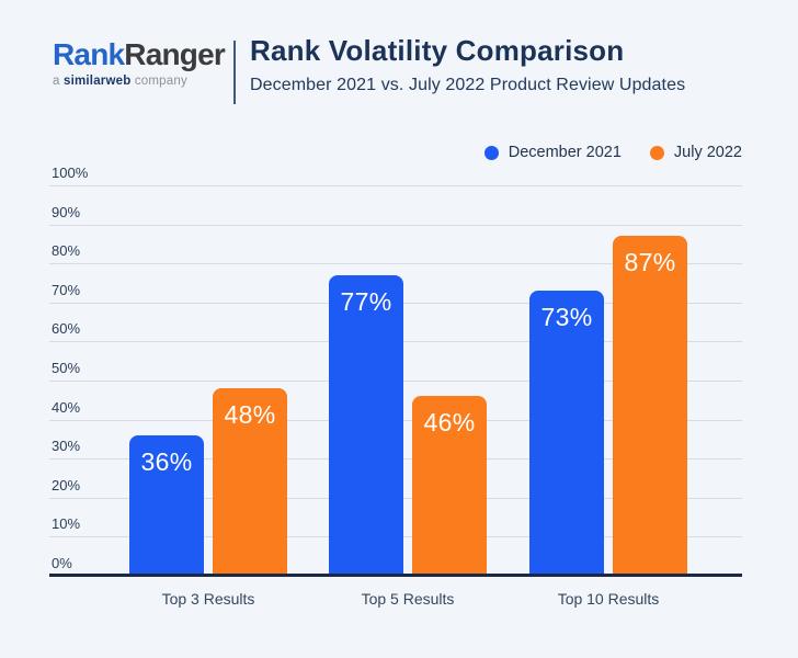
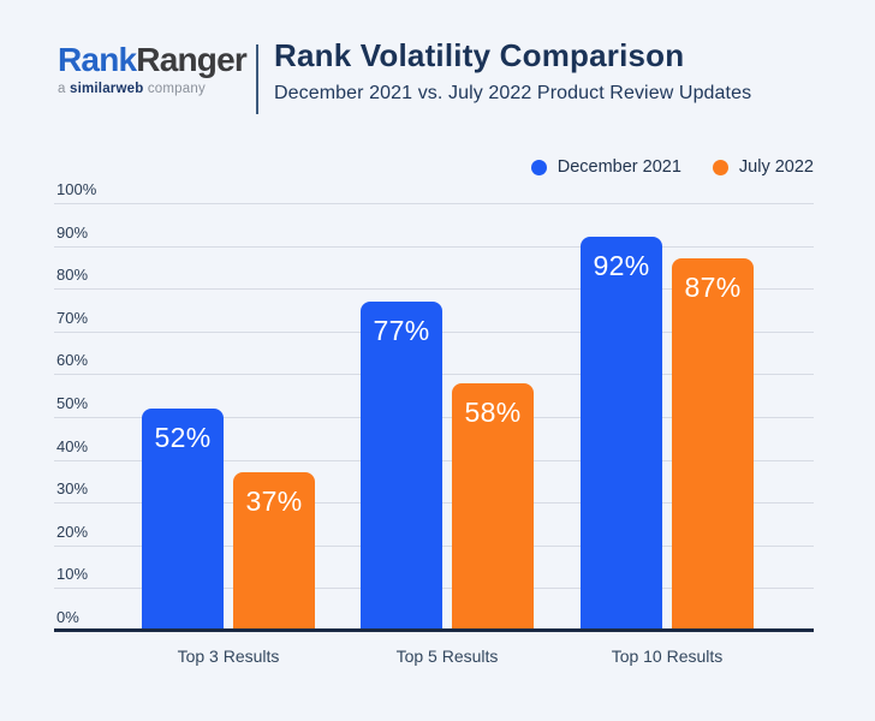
December 2021/Top 3 Results: 36% -> 52%
July 2022/Top 3 Results: 48% -> 37%
July 2022/Top 5 Results: 46% -> 58%
December 2021/Top 10 Results: 73% -> 92%
